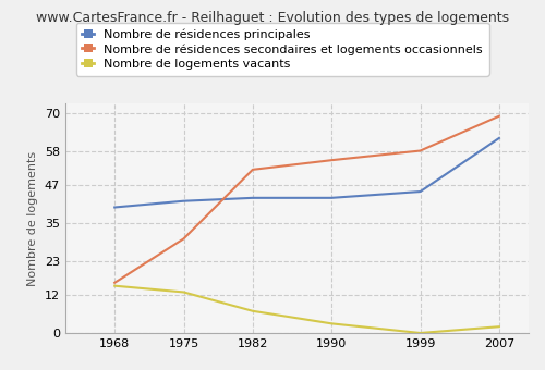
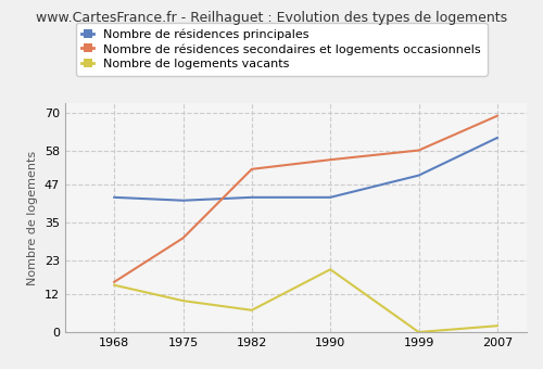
Nombre de résidences principales/1968: 40 -> 43
Nombre de logements vacants/1975: 13 -> 10
Nombre de logements vacants/1990: 3 -> 20
Nombre de résidences principales/1999: 45 -> 50
